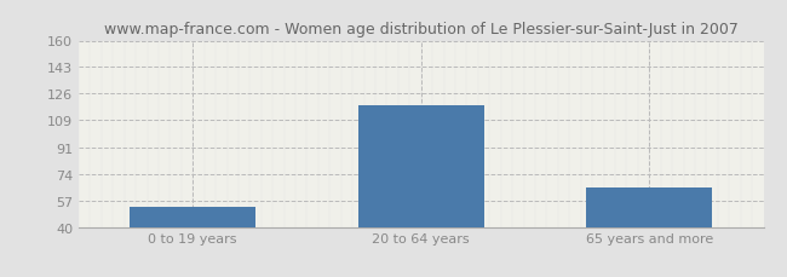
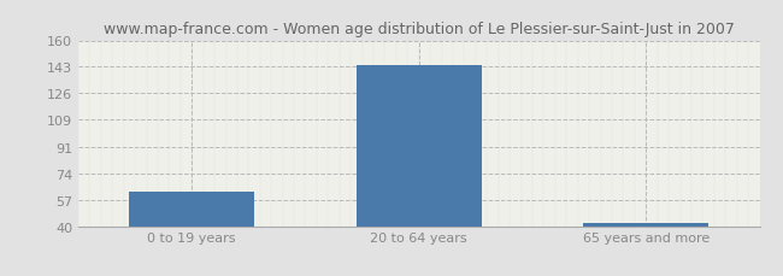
0 to 19 years: 53 -> 62
20 to 64 years: 118 -> 144
65 years and more: 65 -> 42
